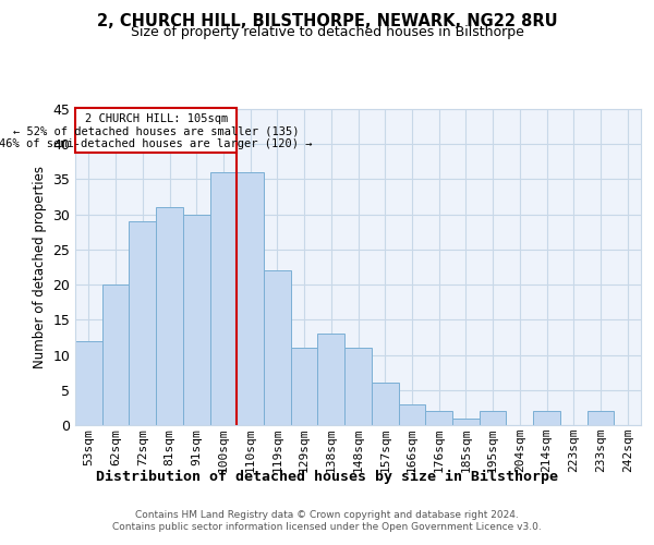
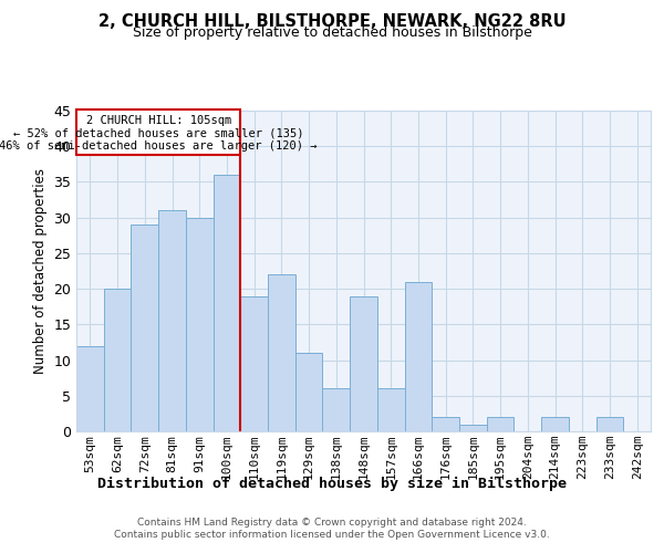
110sqm: 36 -> 19
138sqm: 13 -> 6
148sqm: 11 -> 19
166sqm: 3 -> 21
